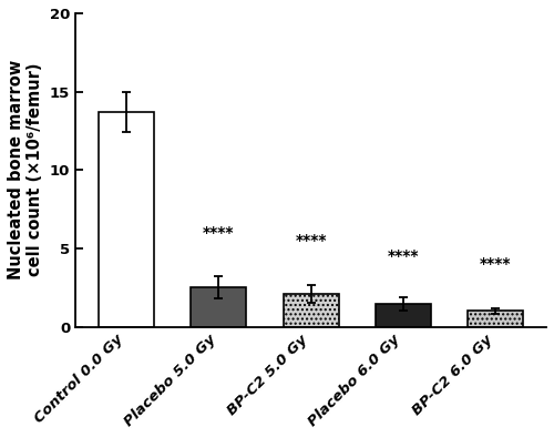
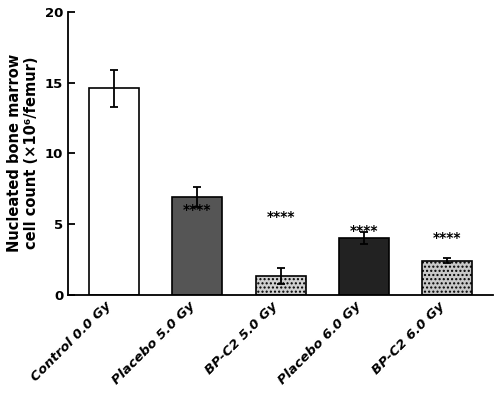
Control 0.0 Gy: 13.7 -> 14.6
Placebo 5.0 Gy: 2.5 -> 6.9
BP-C2 5.0 Gy: 2.1 -> 1.3
Placebo 6.0 Gy: 1.4 -> 4.0
BP-C2 6.0 Gy: 1.0 -> 2.4
